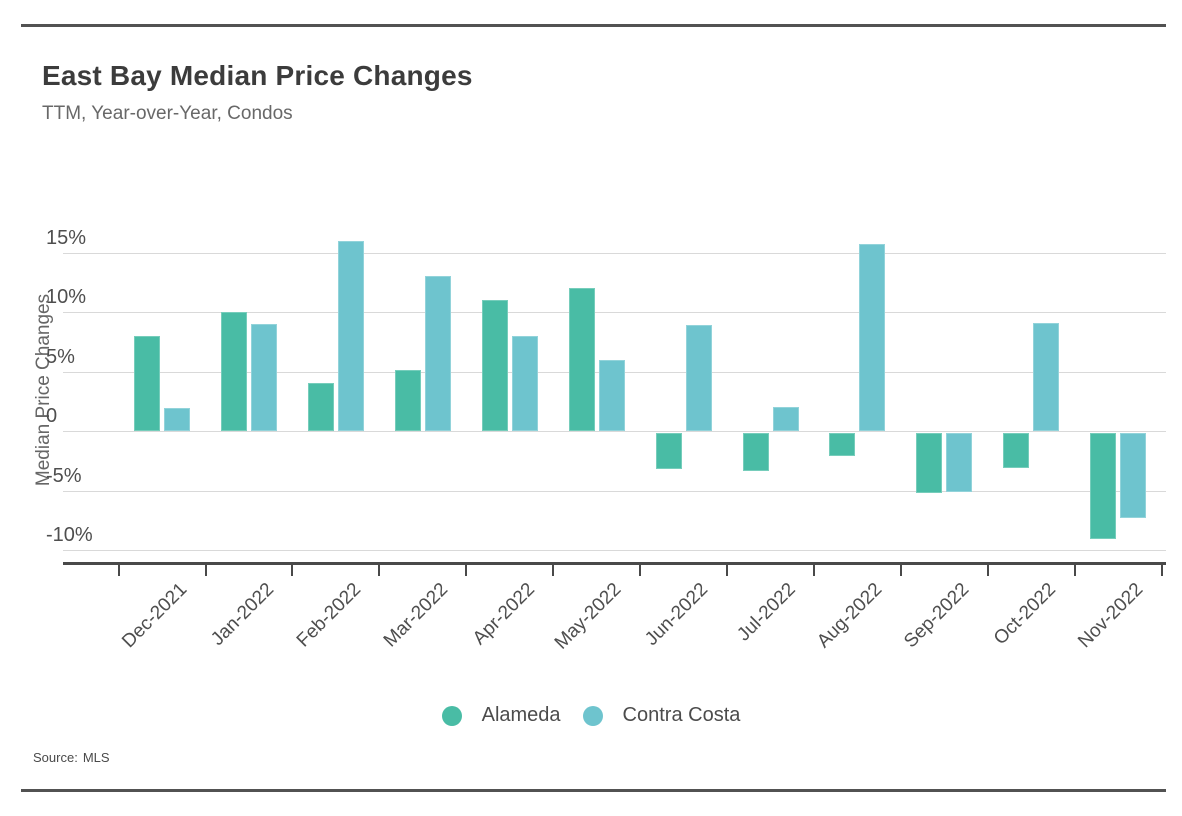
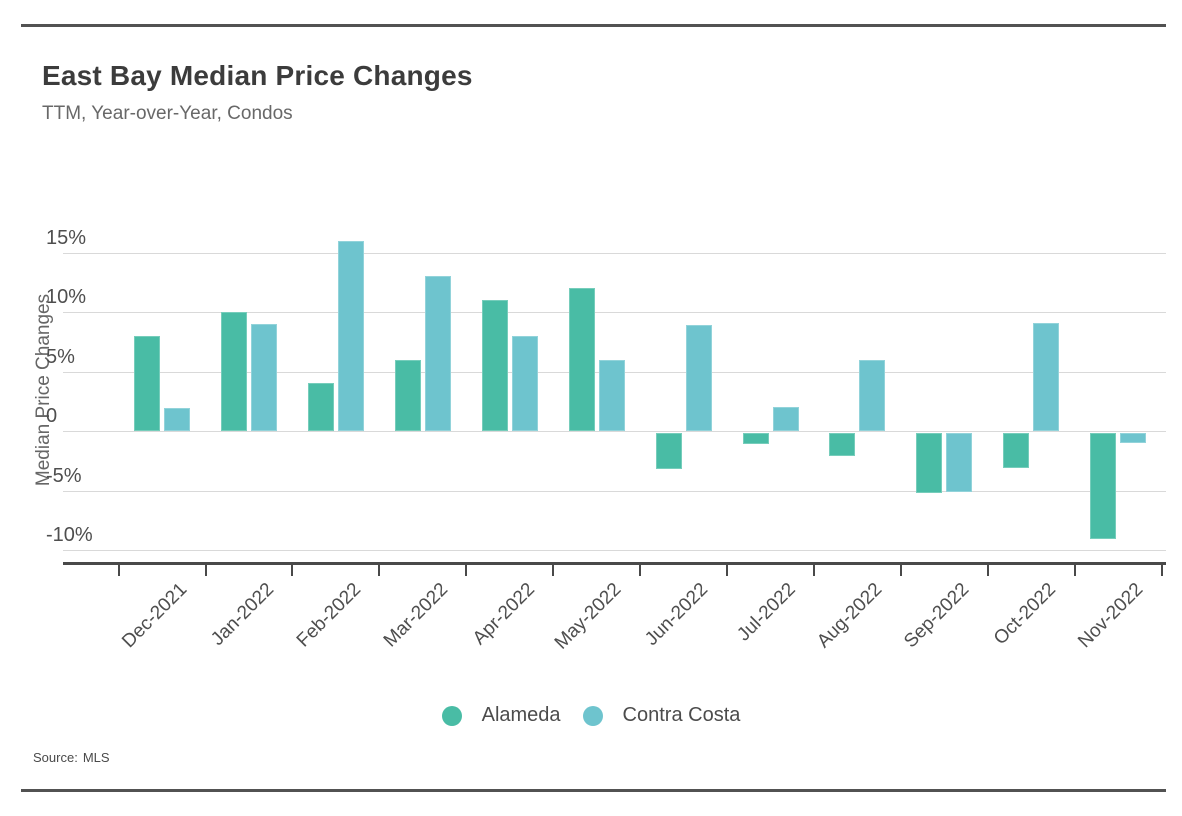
Alameda/Mar-2022: 5.1% -> 6.0%
Alameda/Jul-2022: -3.4% -> -1.1%
Contra Costa/Aug-2022: 15.7% -> 6.0%
Contra Costa/Nov-2022: -7.3% -> -1.0%
